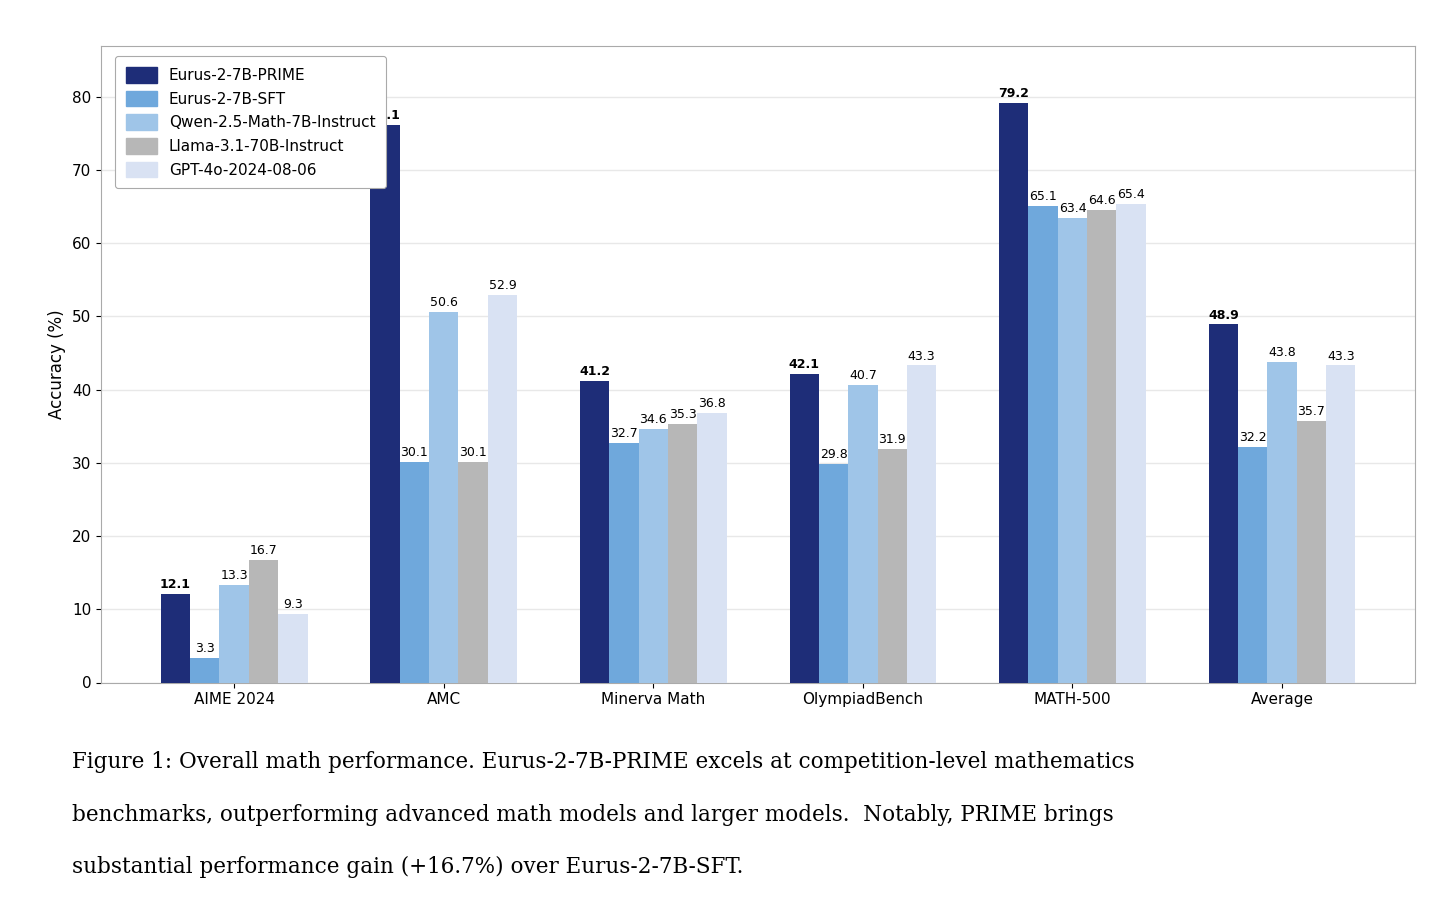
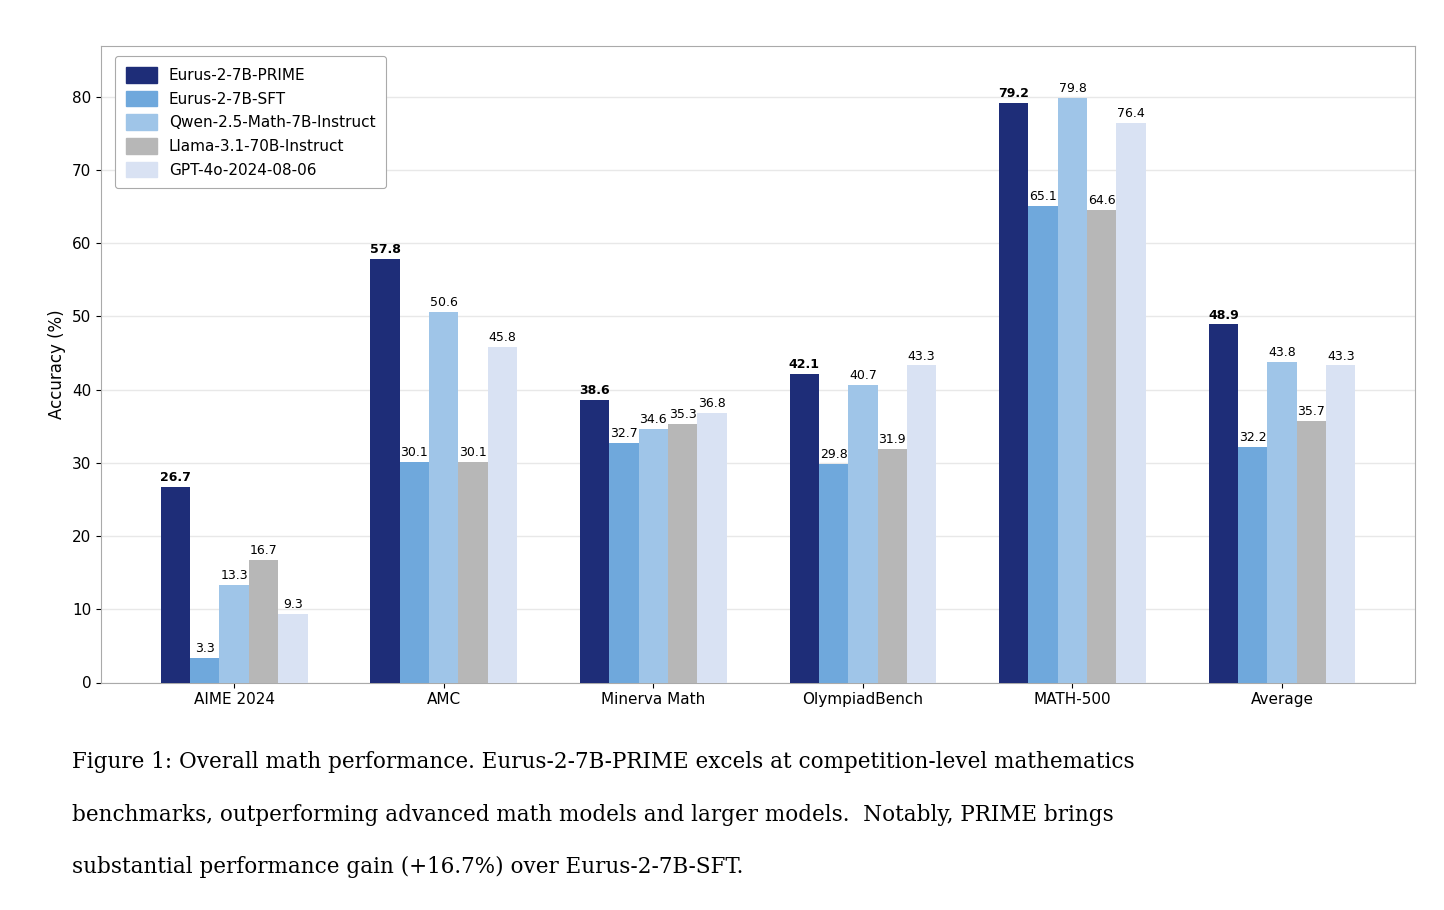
Eurus-2-7B-PRIME/AIME 2024: 12.1 -> 26.7
Eurus-2-7B-PRIME/AMC: 76.1 -> 57.8
GPT-4o-2024-08-06/AMC: 52.9 -> 45.8
Eurus-2-7B-PRIME/Minerva Math: 41.2 -> 38.6
Qwen-2.5-Math-7B-Instruct/MATH-500: 63.4 -> 79.8
GPT-4o-2024-08-06/MATH-500: 65.4 -> 76.4
